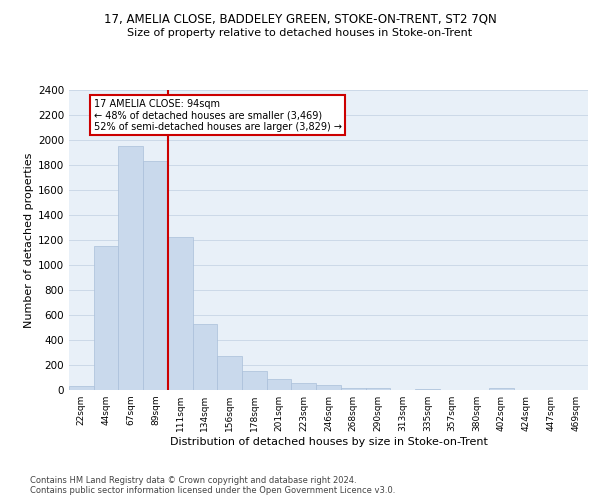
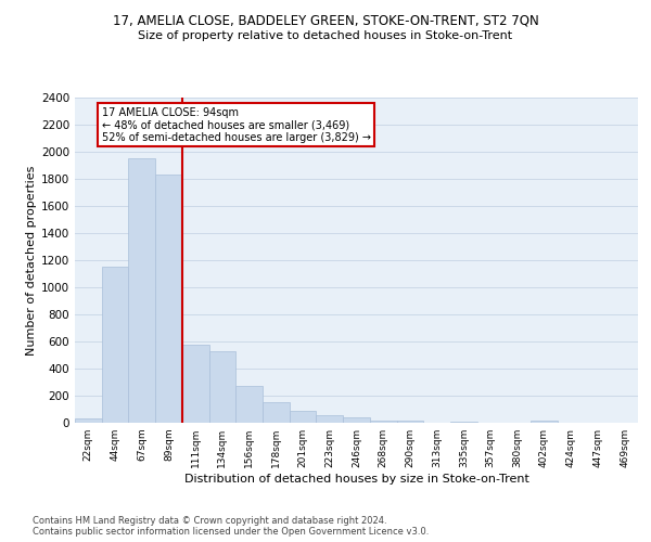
111sqm: 1220 -> 580
